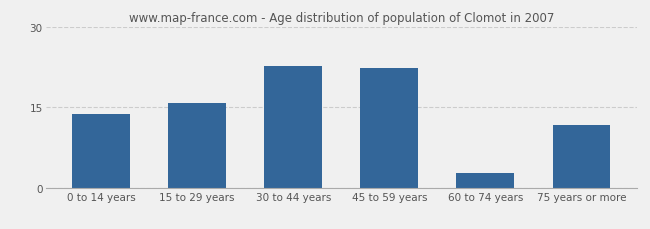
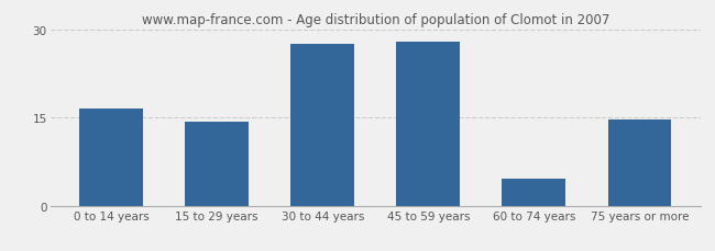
0 to 14 years: 13.8 -> 16.5
15 to 29 years: 15.8 -> 14.3
30 to 44 years: 22.6 -> 27.5
45 to 59 years: 22.2 -> 27.8
60 to 74 years: 2.8 -> 4.5
75 years or more: 11.6 -> 14.7
